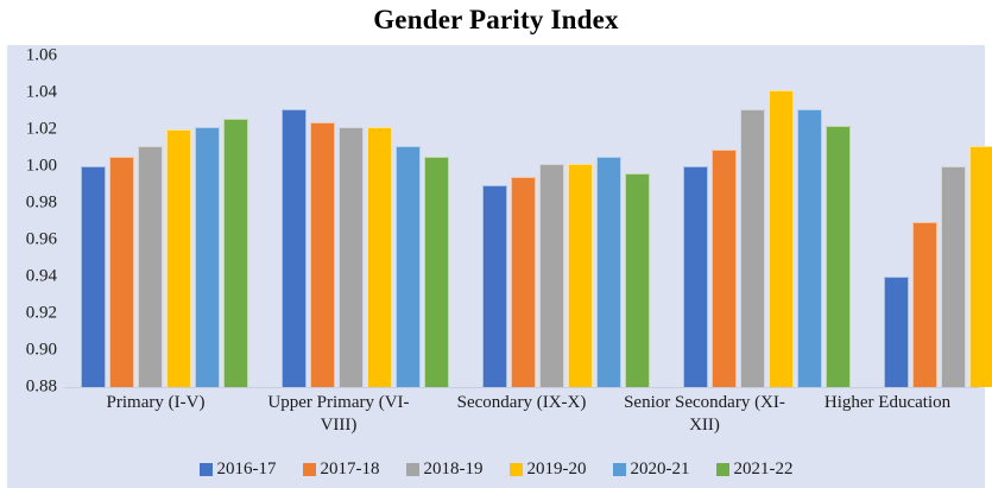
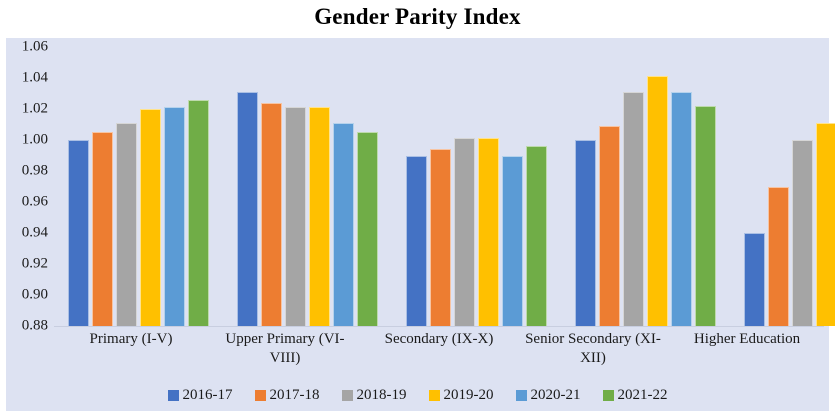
2020-21/Secondary (IX-X): 1.005 -> 0.990
